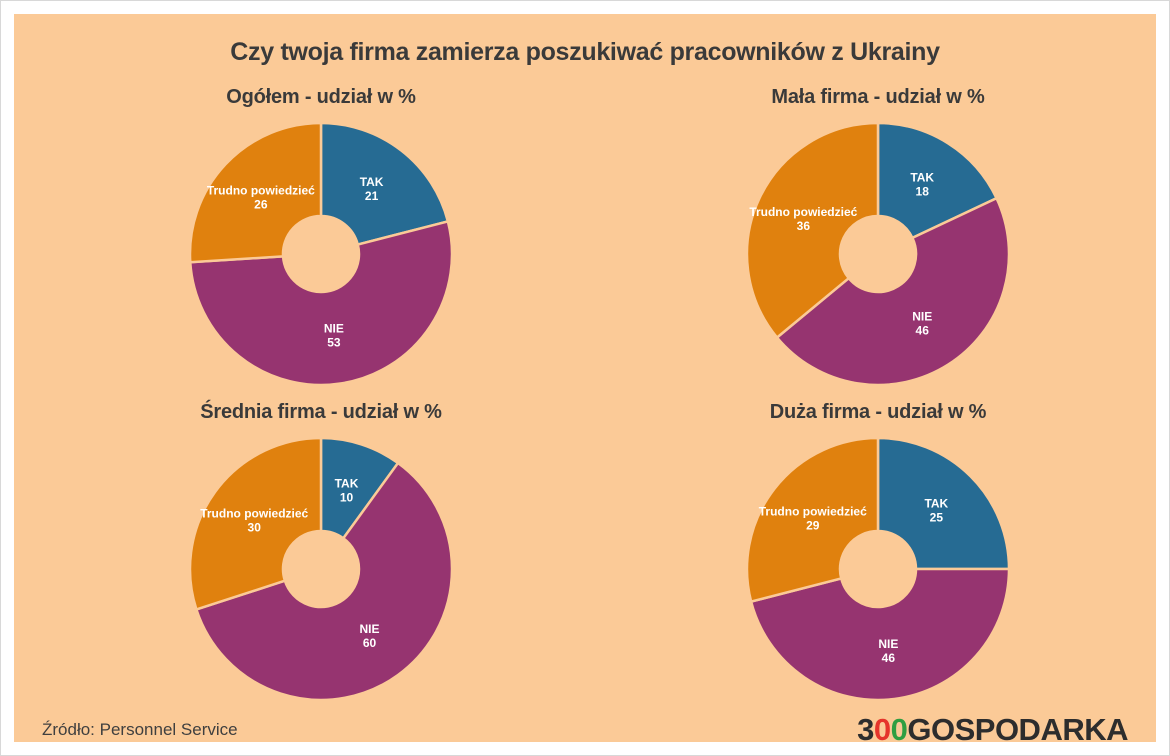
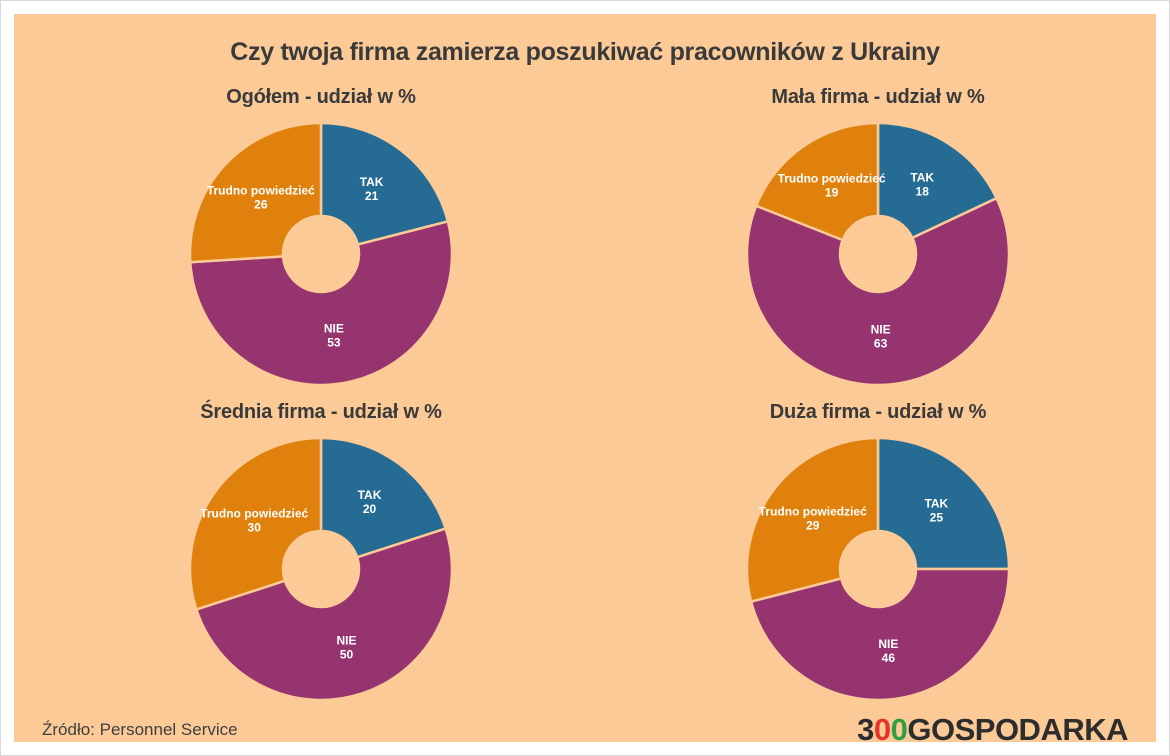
Mała firma - udział w %/NIE: 46 -> 63
Mała firma - udział w %/Trudno powiedzieć: 36 -> 19
Średnia firma - udział w %/TAK: 10 -> 20
Średnia firma - udział w %/NIE: 60 -> 50
